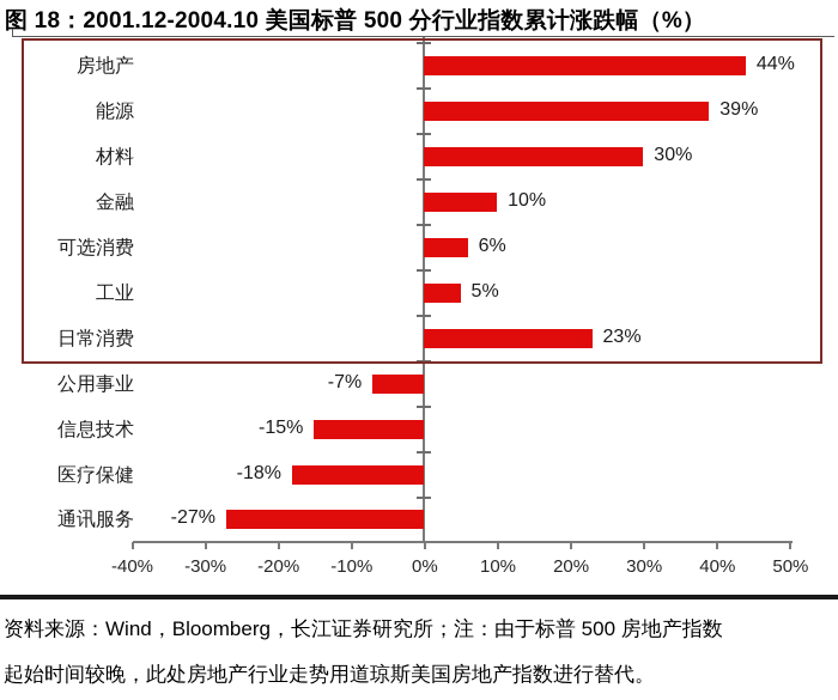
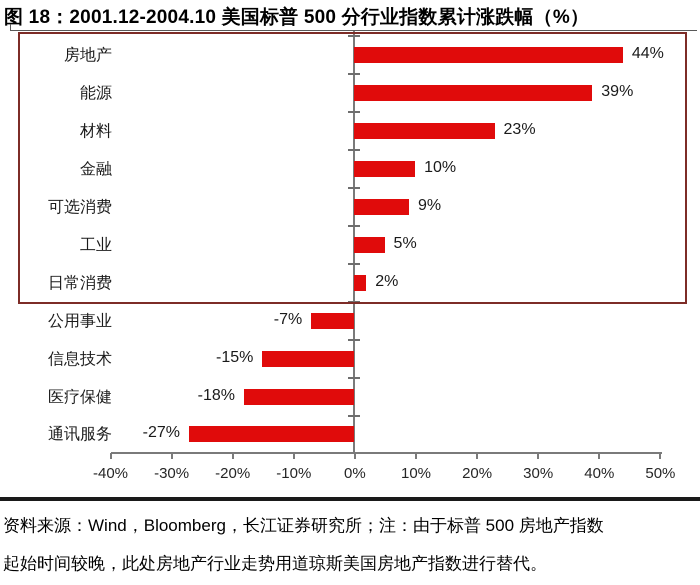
材料: 30% -> 23%
可选消费: 6% -> 9%
日常消费: 23% -> 2%
